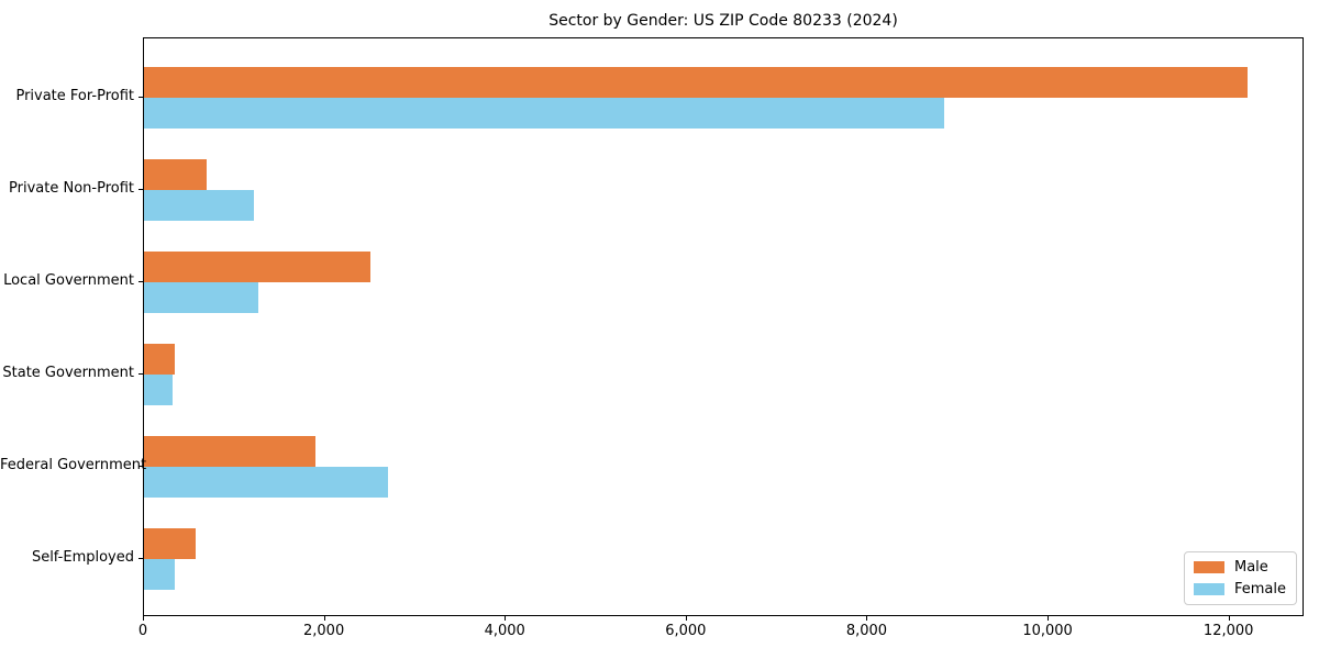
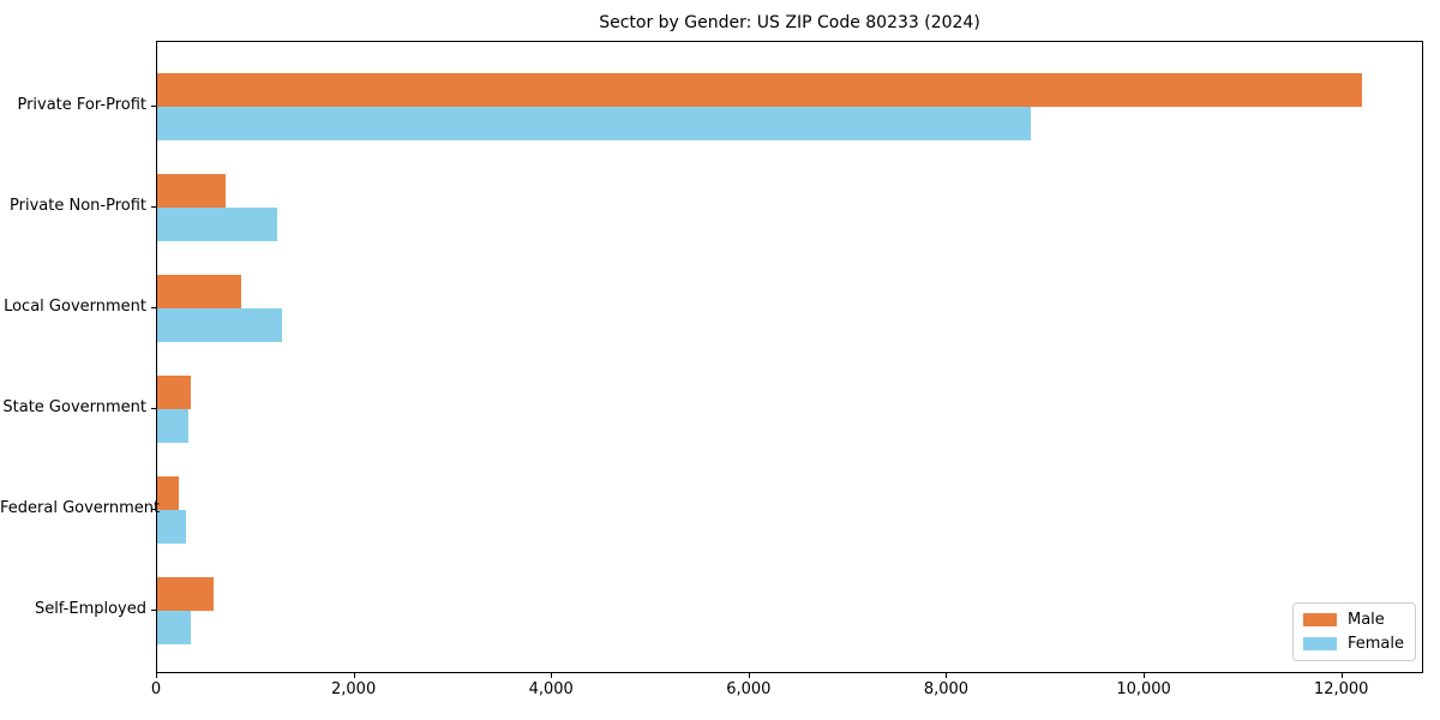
Male/Local Government: 2500 -> 800
Male/Federal Government: 1900 -> 200
Female/Federal Government: 2700 -> 300
